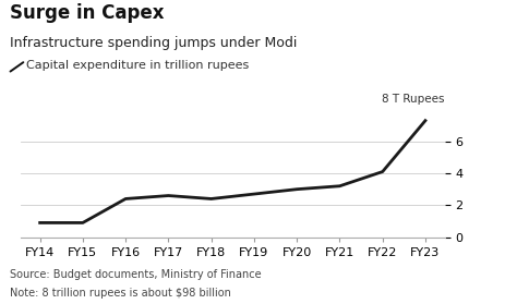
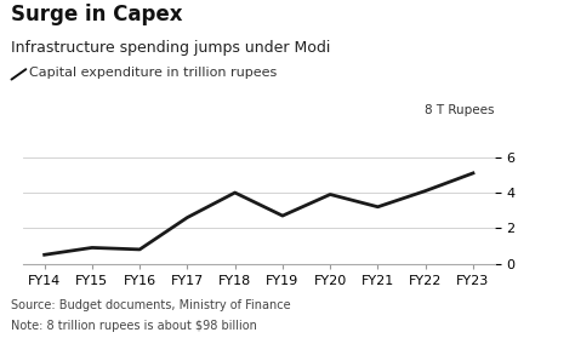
FY14: 0.9 -> 0.5
FY16: 2.4 -> 0.8
FY18: 2.4 -> 4.0
FY20: 3.0 -> 3.9
FY23: 7.3 -> 5.1
